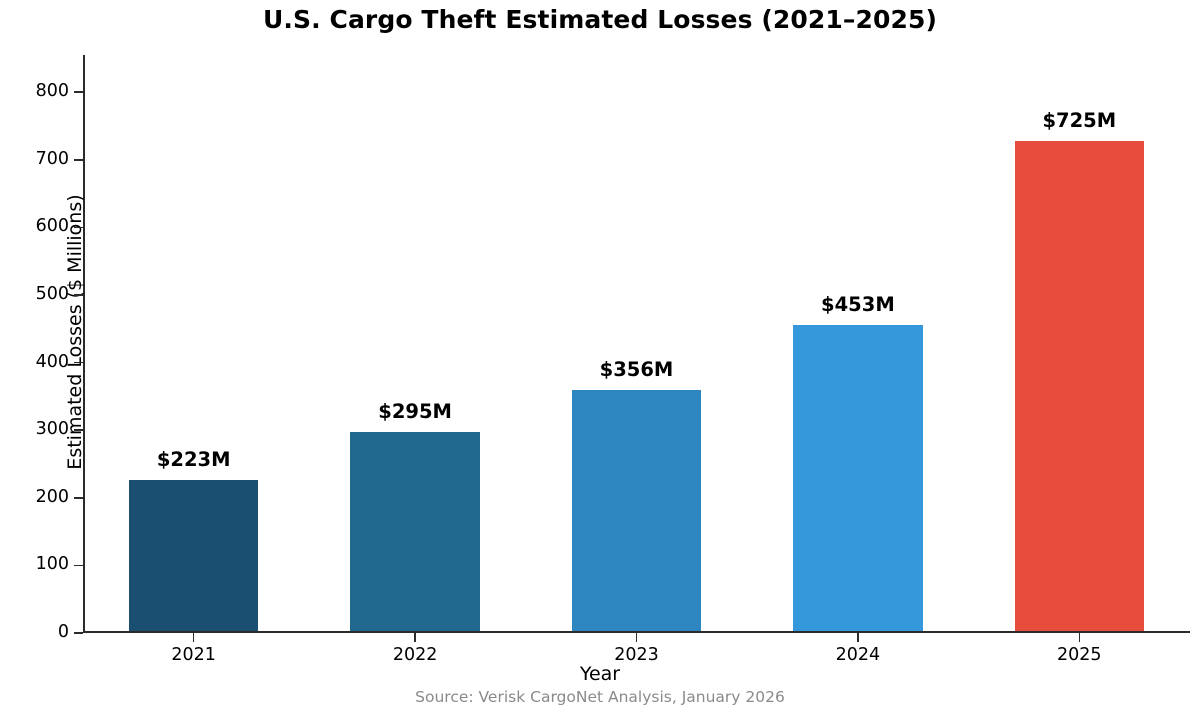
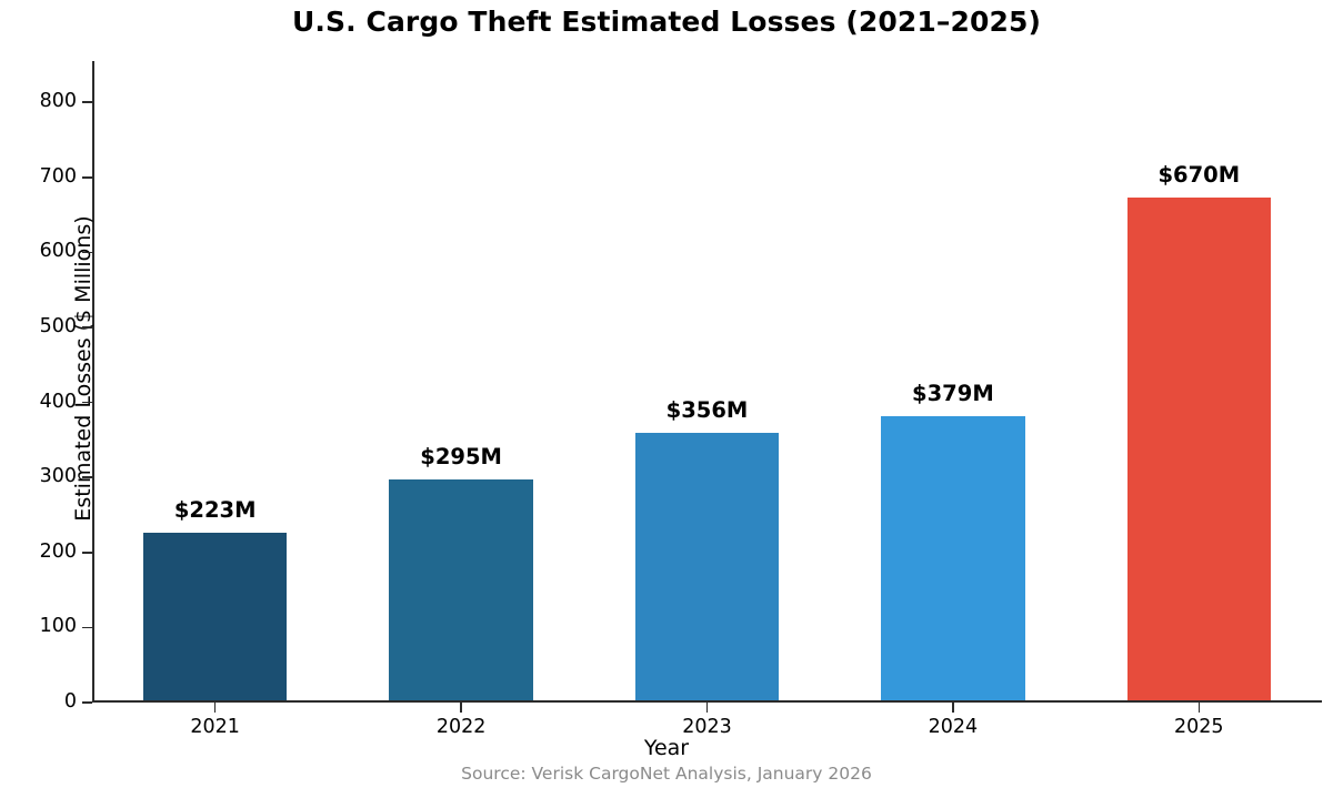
2024: $453M -> $379M
2025: $725M -> $670M
